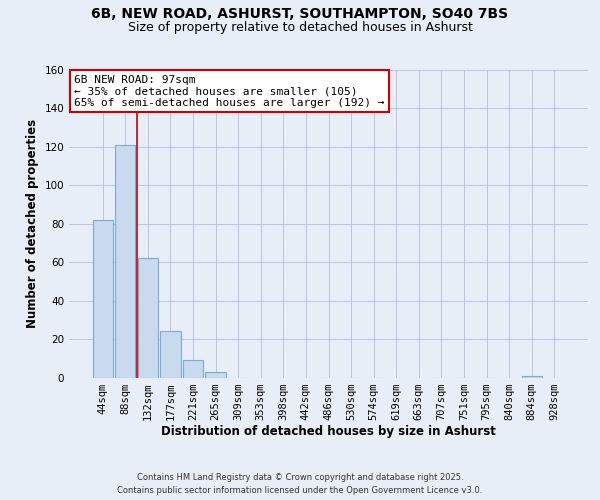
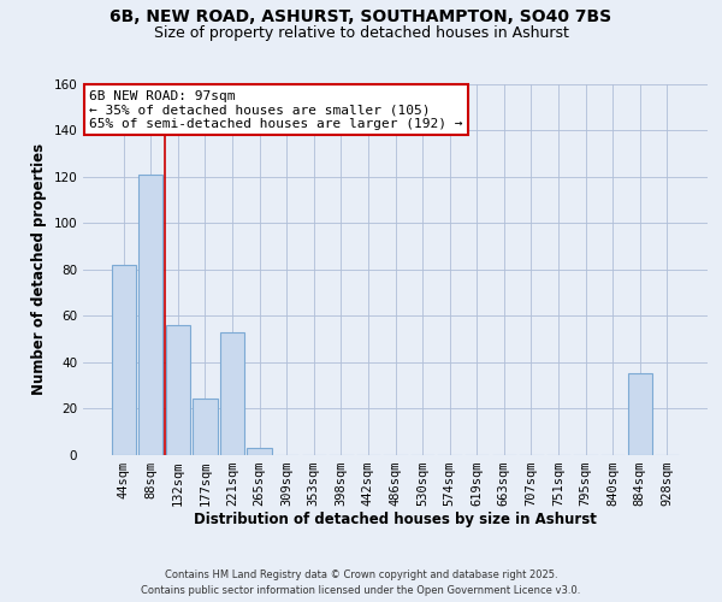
132sqm: 62 -> 56
221sqm: 9 -> 53
884sqm: 1 -> 35
